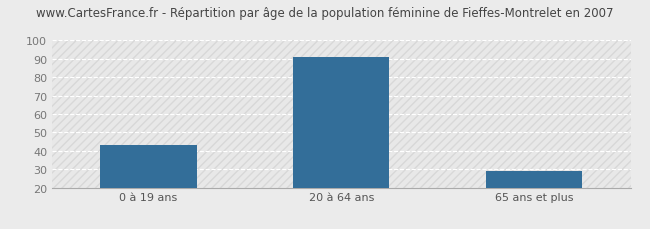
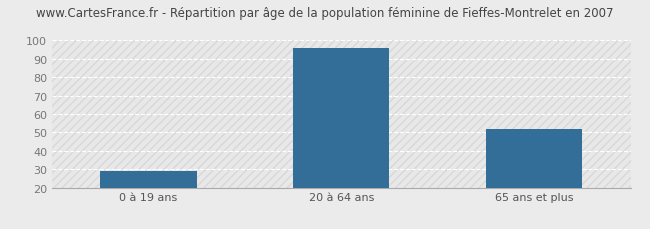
0 à 19 ans: 43 -> 29
20 à 64 ans: 91 -> 96
65 ans et plus: 29 -> 52
